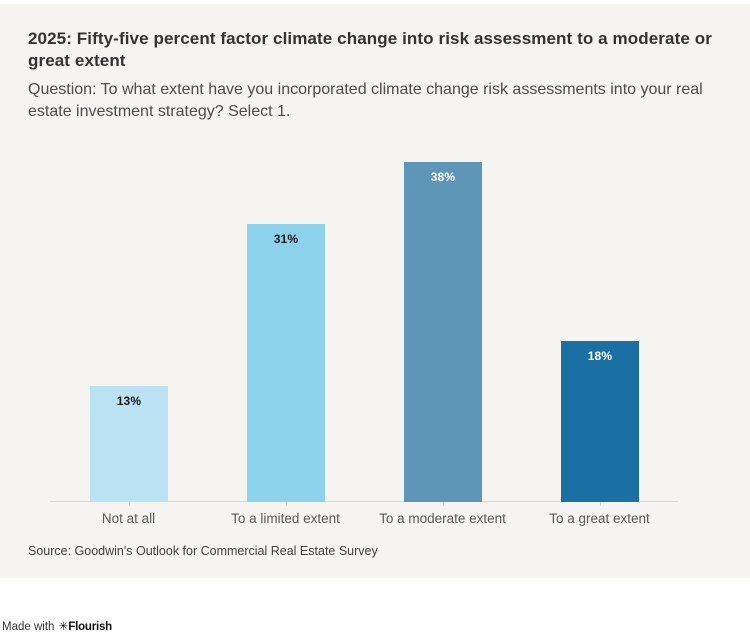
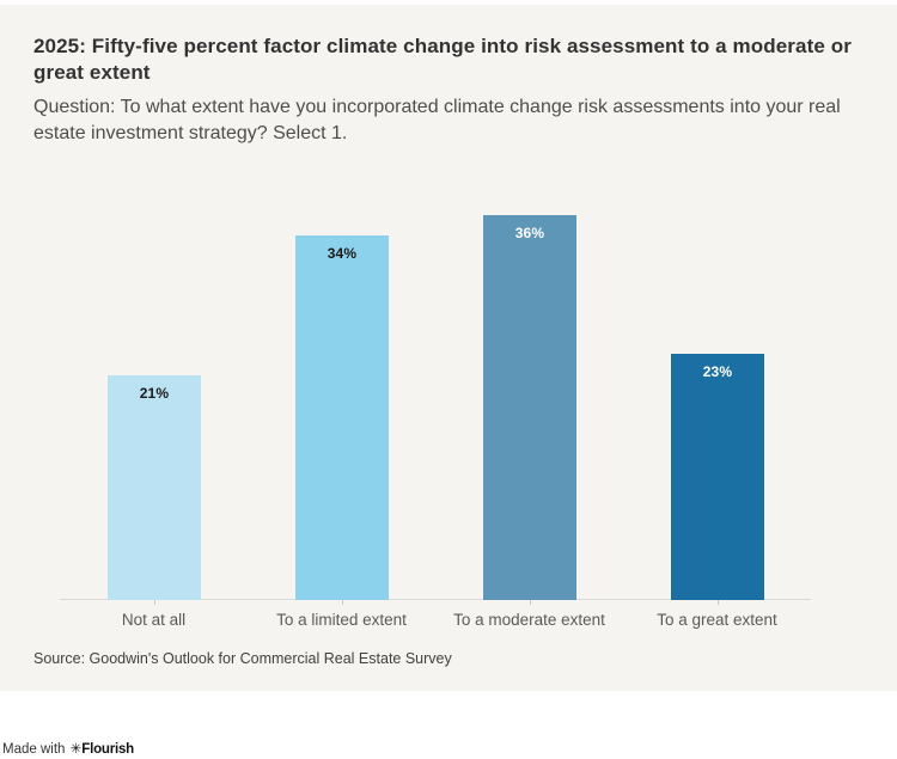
Not at all: 13% -> 21%
To a limited extent: 31% -> 34%
To a moderate extent: 38% -> 36%
To a great extent: 18% -> 23%
